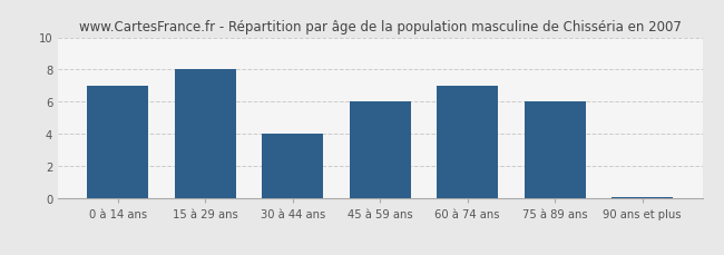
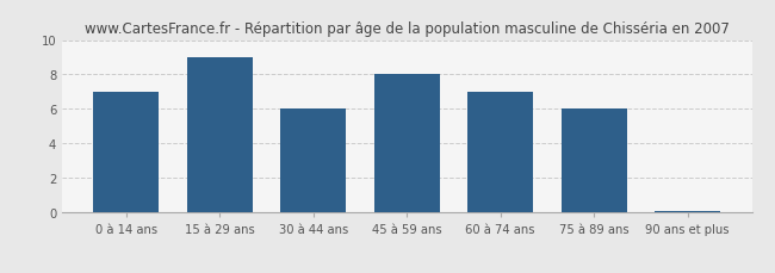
15 à 29 ans: 8.0 -> 9.0
30 à 44 ans: 4.0 -> 6.0
45 à 59 ans: 6.0 -> 8.0
